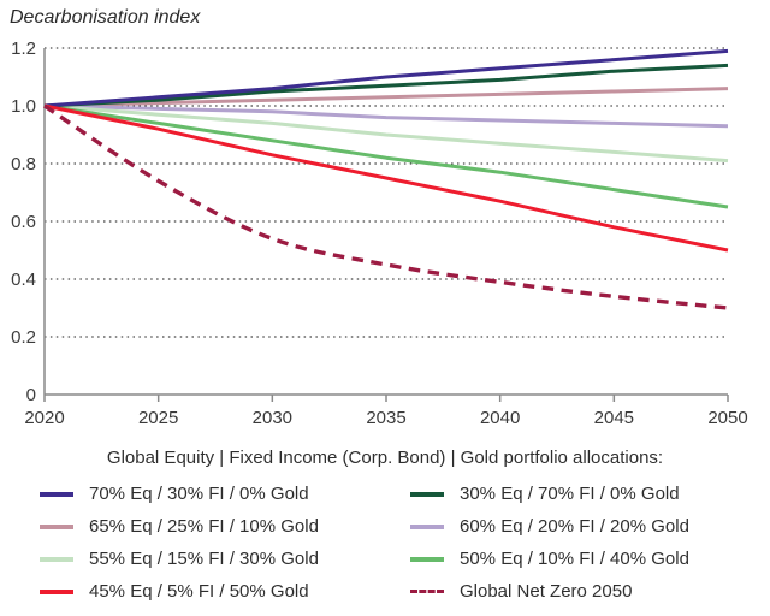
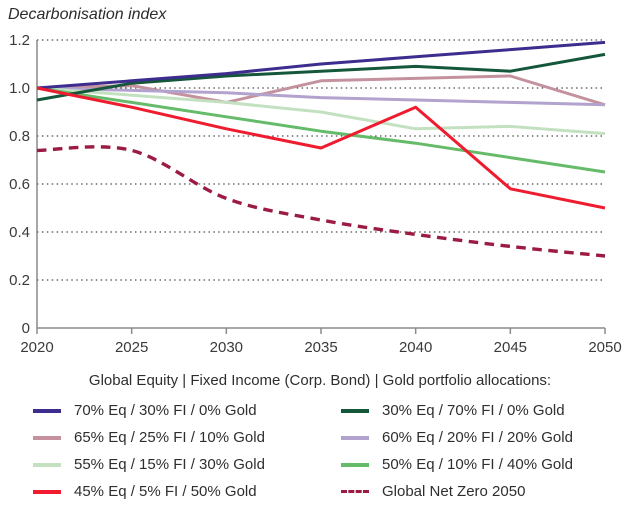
30% Eq / 70% FI / 0% Gold/2020: 1.00 -> 0.95
Global Net Zero 2050/2020: 1.00 -> 0.74
65% Eq / 25% FI / 10% Gold/2030: 1.02 -> 0.94
55% Eq / 15% FI / 30% Gold/2040: 0.87 -> 0.83
45% Eq / 5% FI / 50% Gold/2040: 0.67 -> 0.92
30% Eq / 70% FI / 0% Gold/2045: 1.12 -> 1.07
65% Eq / 25% FI / 10% Gold/2050: 1.06 -> 0.93
